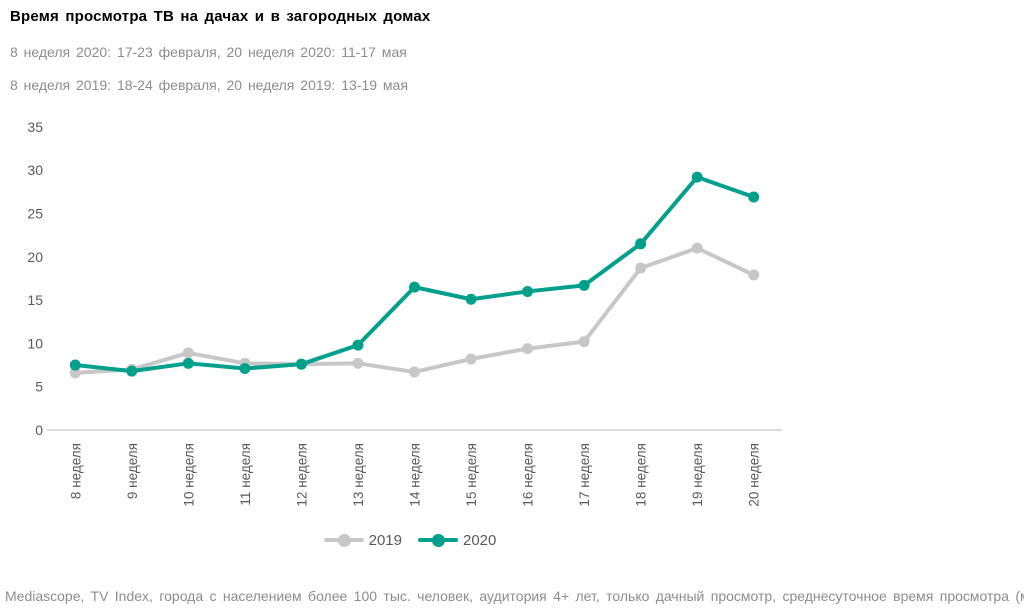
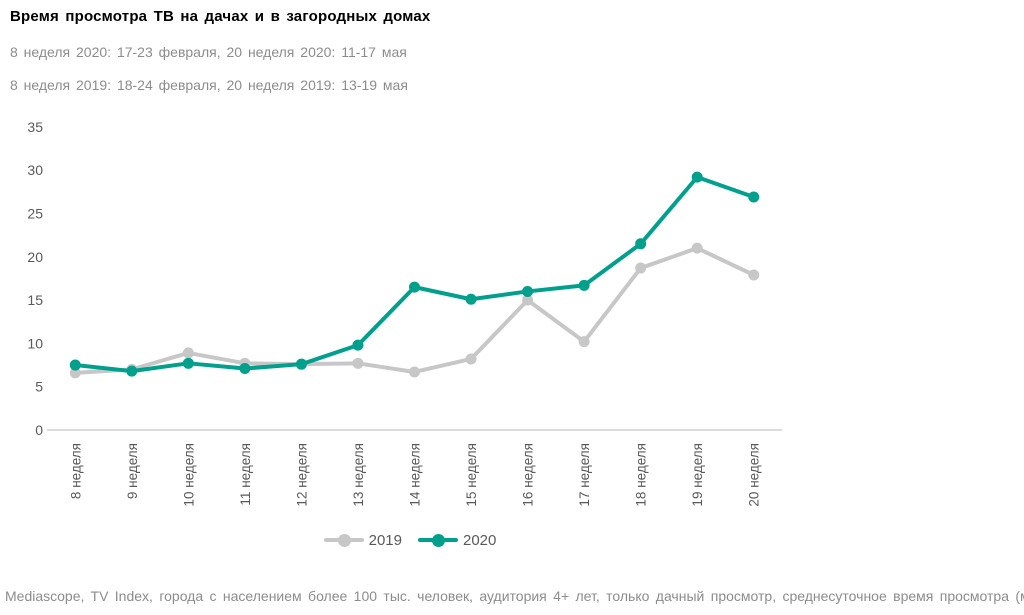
2019/16 неделя: 9 -> 15
